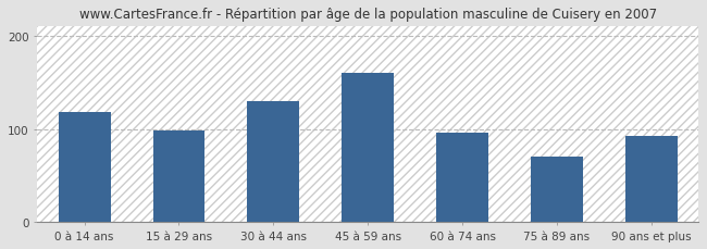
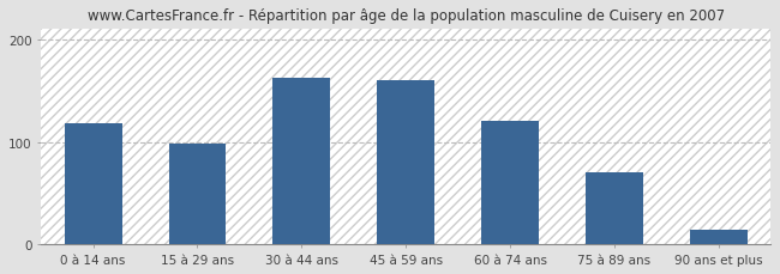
30 à 44 ans: 130 -> 163
60 à 74 ans: 96 -> 120
90 ans et plus: 92 -> 14
